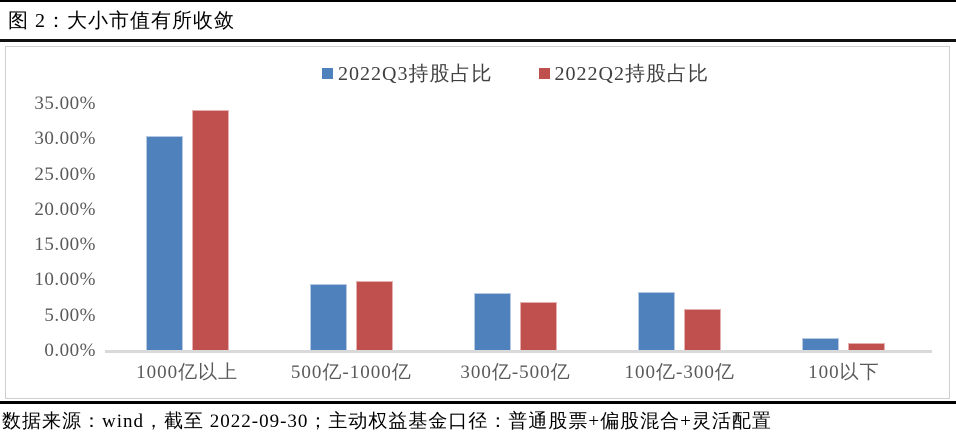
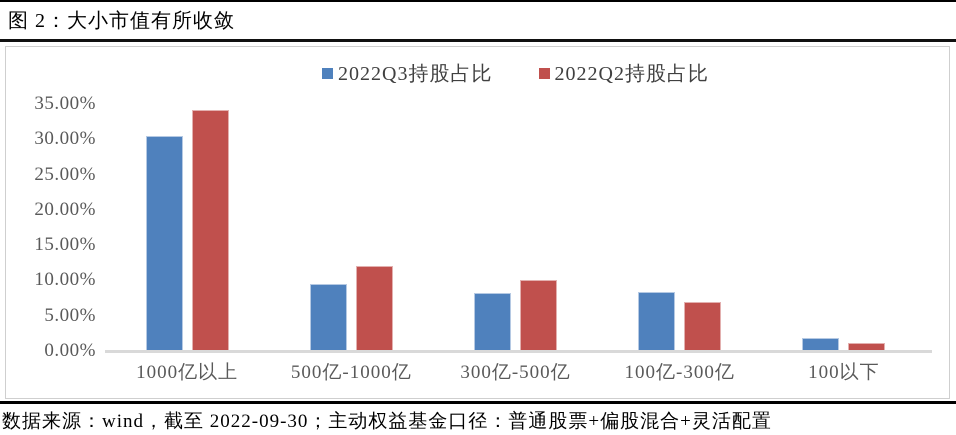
2022Q2持股占比/500亿-1000亿: 10% -> 12%
2022Q2持股占比/300亿-500亿: 7% -> 10%
2022Q2持股占比/100亿-300亿: 6% -> 7%
